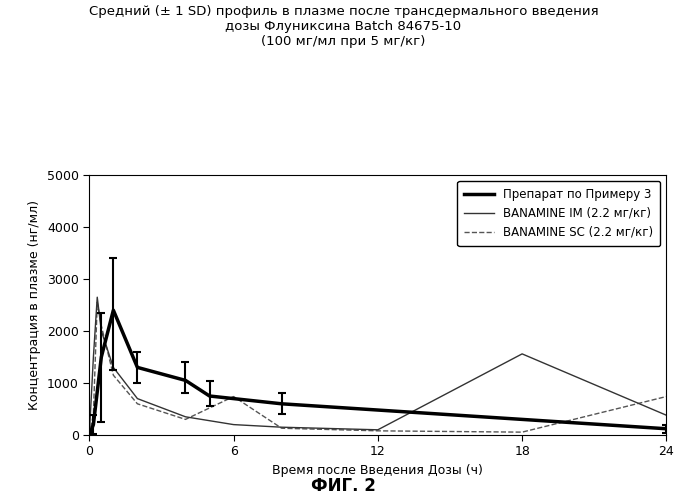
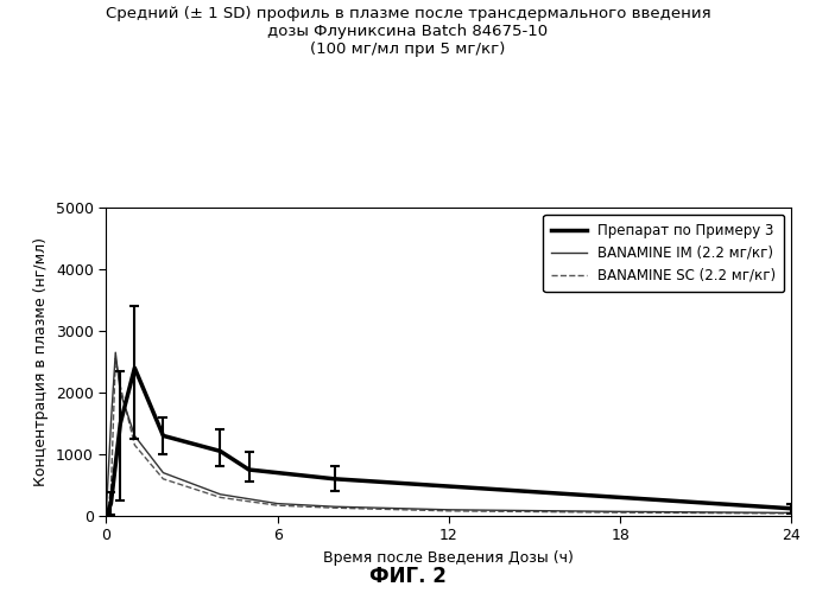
BANAMINE SC (2.2 мг/кг)/6: 740 -> 170
BANAMINE IM (2.2 мг/кг)/18: 1560 -> 70
BANAMINE IM (2.2 мг/кг)/24: 380 -> 50
BANAMINE SC (2.2 мг/кг)/24: 740 -> 40
